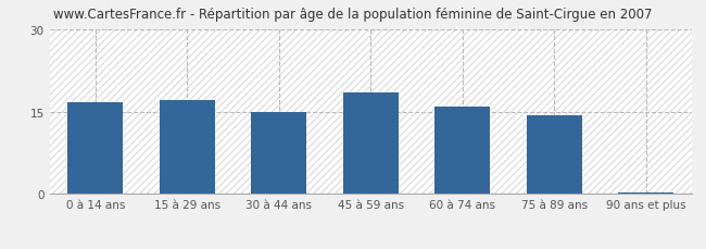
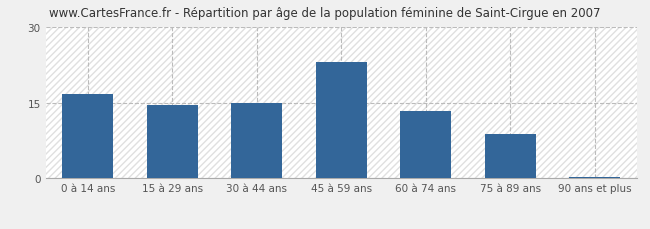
15 à 29 ans: 17.1 -> 14.6
45 à 59 ans: 18.5 -> 23.0
60 à 74 ans: 15.9 -> 13.4
75 à 89 ans: 14.4 -> 8.8
